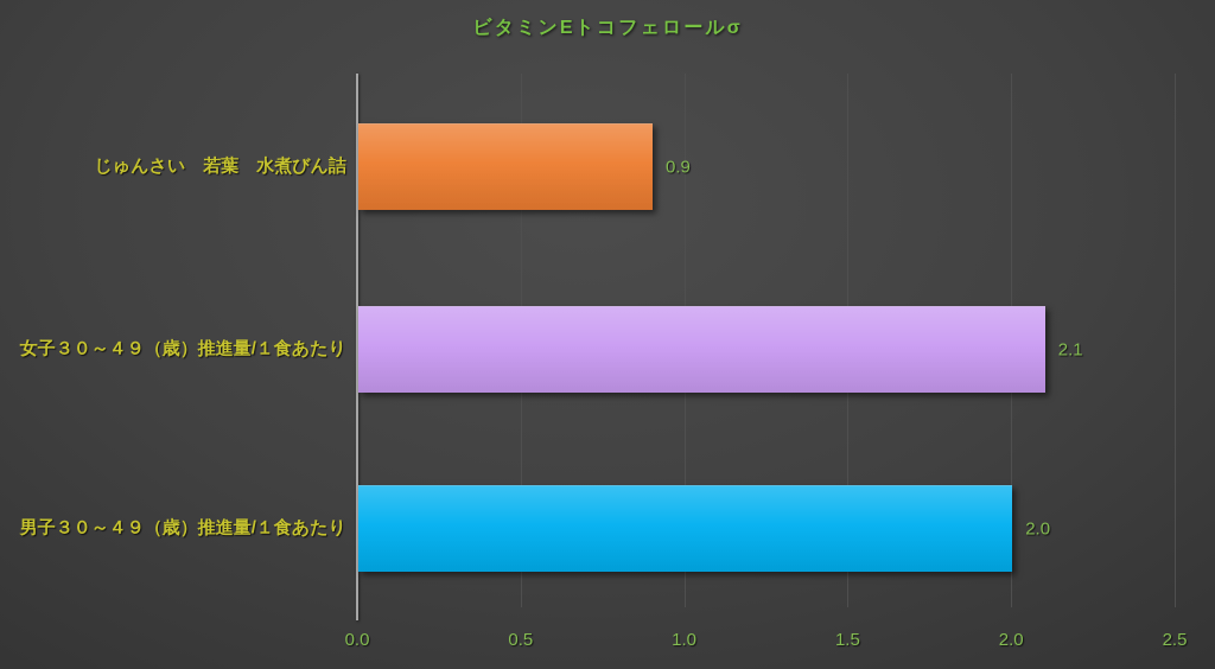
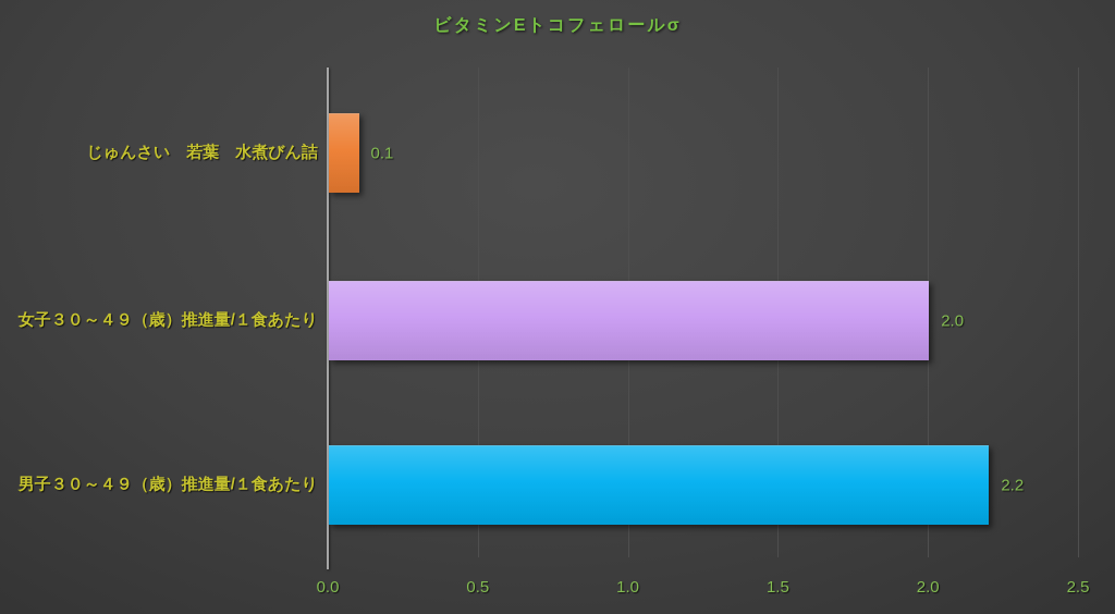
じゅんさい 若葉 水煮びん詰: 0.9 -> 0.1
女子３０～４９（歳）推進量/１食あたり: 2.1 -> 2.0
男子３０～４９（歳）推進量/１食あたり: 2.0 -> 2.2
